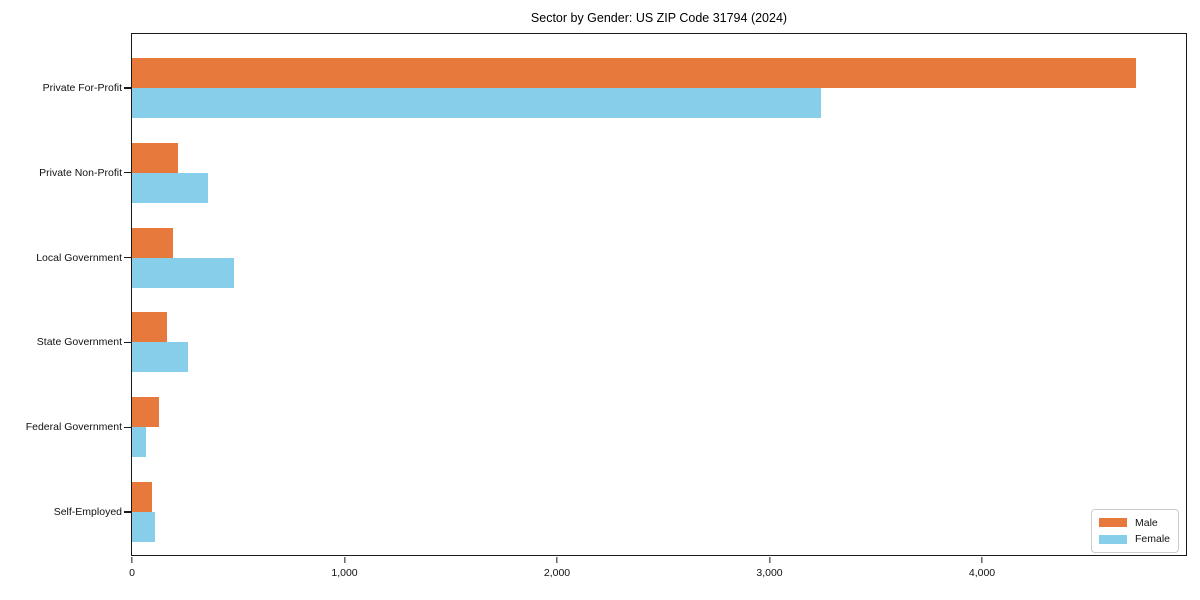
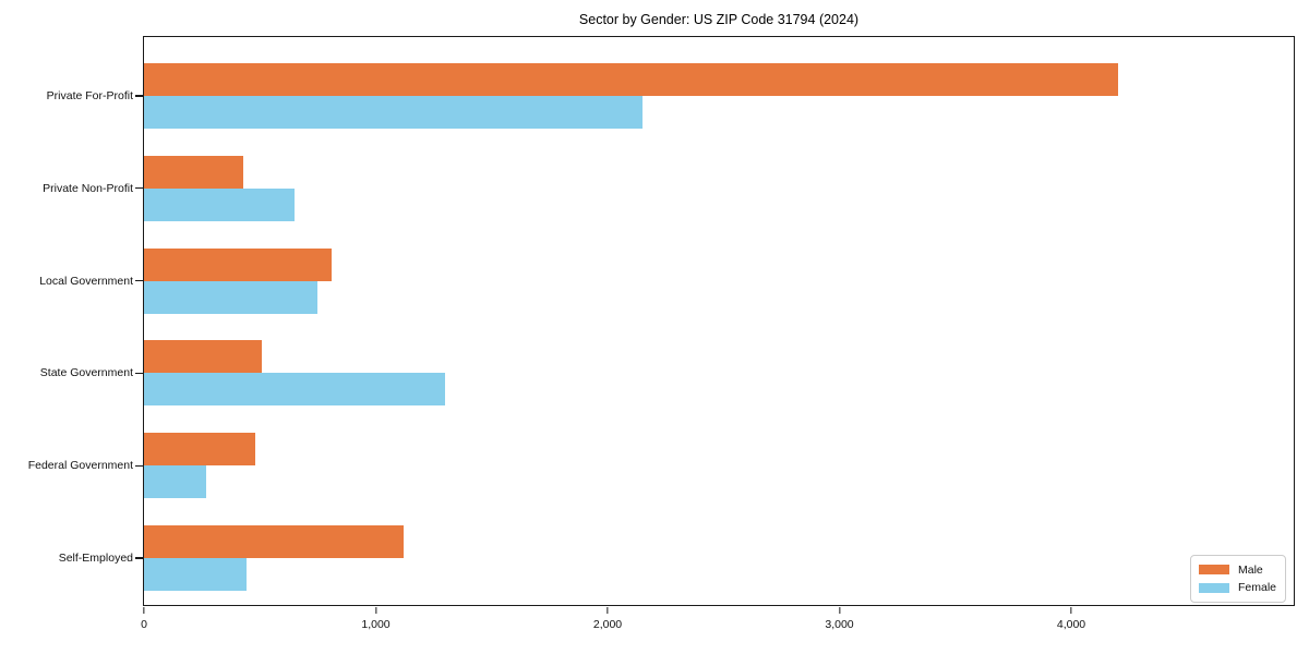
Male/Private For-Profit: 4720 -> 4200
Female/Private For-Profit: 3240 -> 2150
Male/Private Non-Profit: 220 -> 430
Female/Private Non-Profit: 360 -> 650
Male/Local Government: 200 -> 810
Female/Local Government: 480 -> 750
Male/State Government: 160 -> 510
Female/State Government: 260 -> 1300
Male/Federal Government: 120 -> 480
Female/Federal Government: 60 -> 270
Male/Self-Employed: 100 -> 1120
Female/Self-Employed: 110 -> 440
